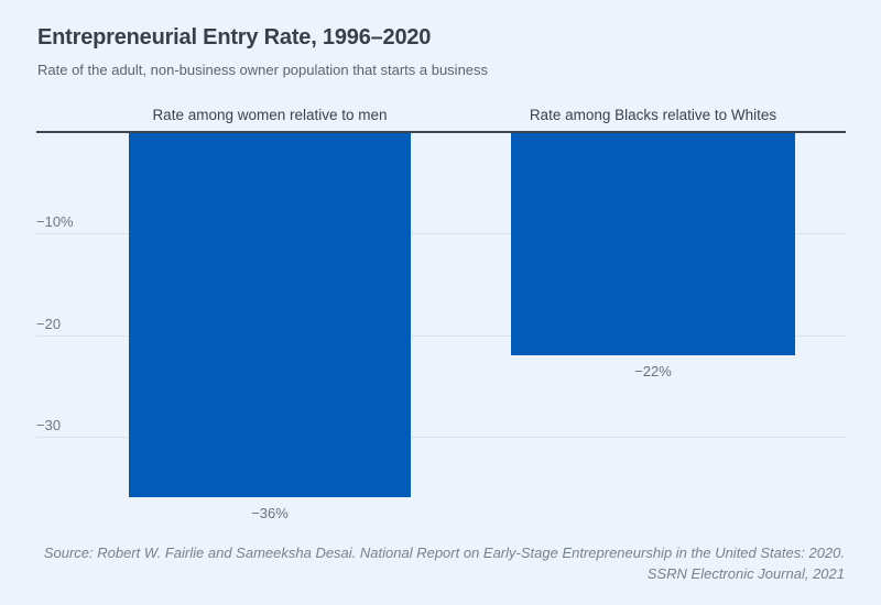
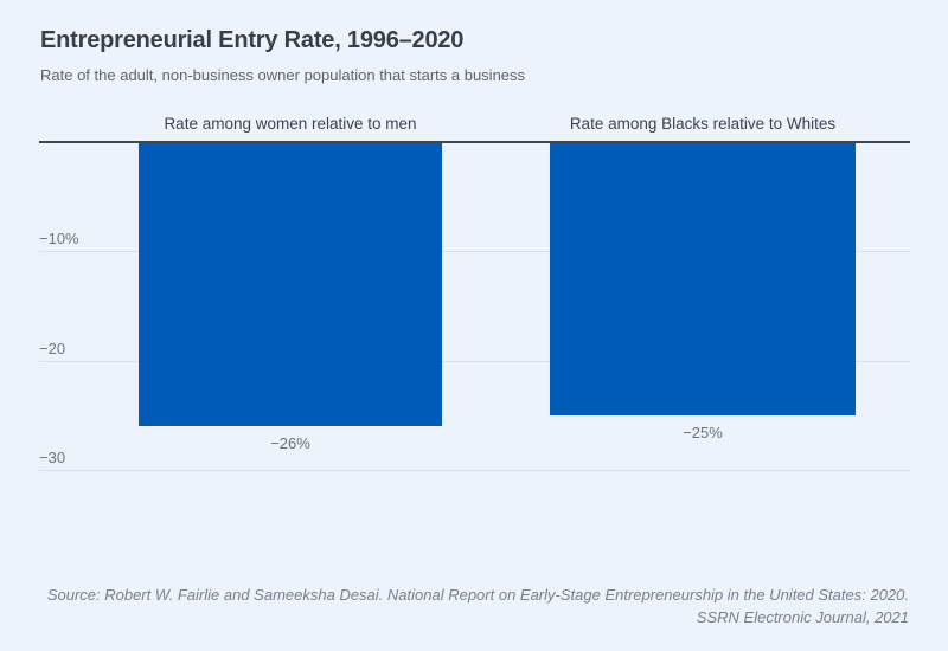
Rate among women relative to men: −36% -> −26%
Rate among Blacks relative to Whites: −22% -> −25%
